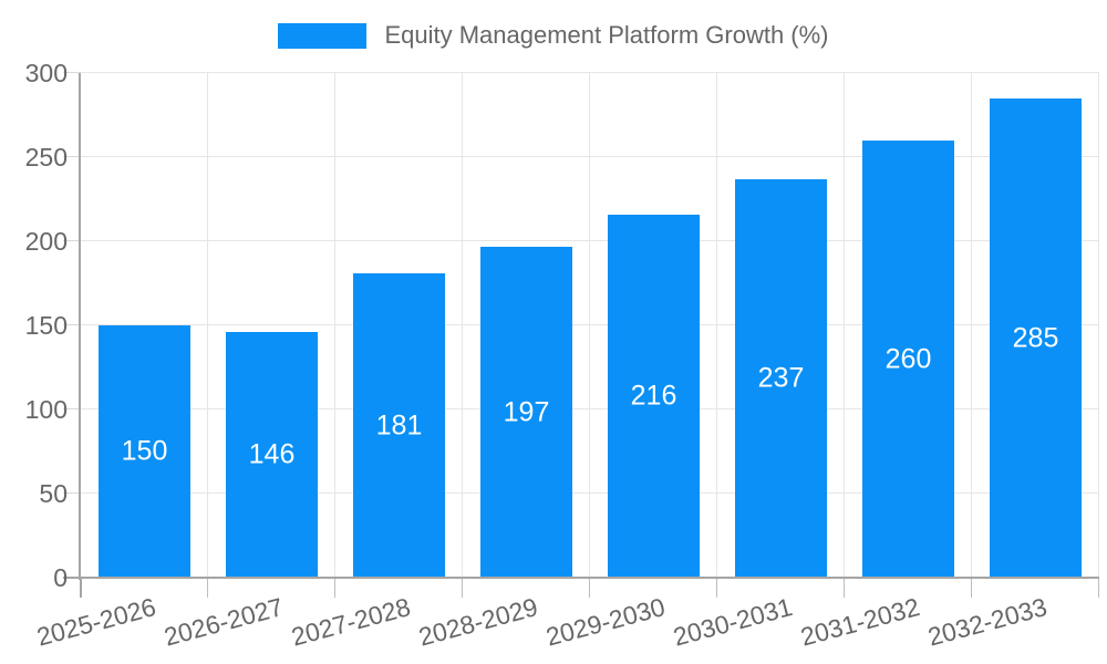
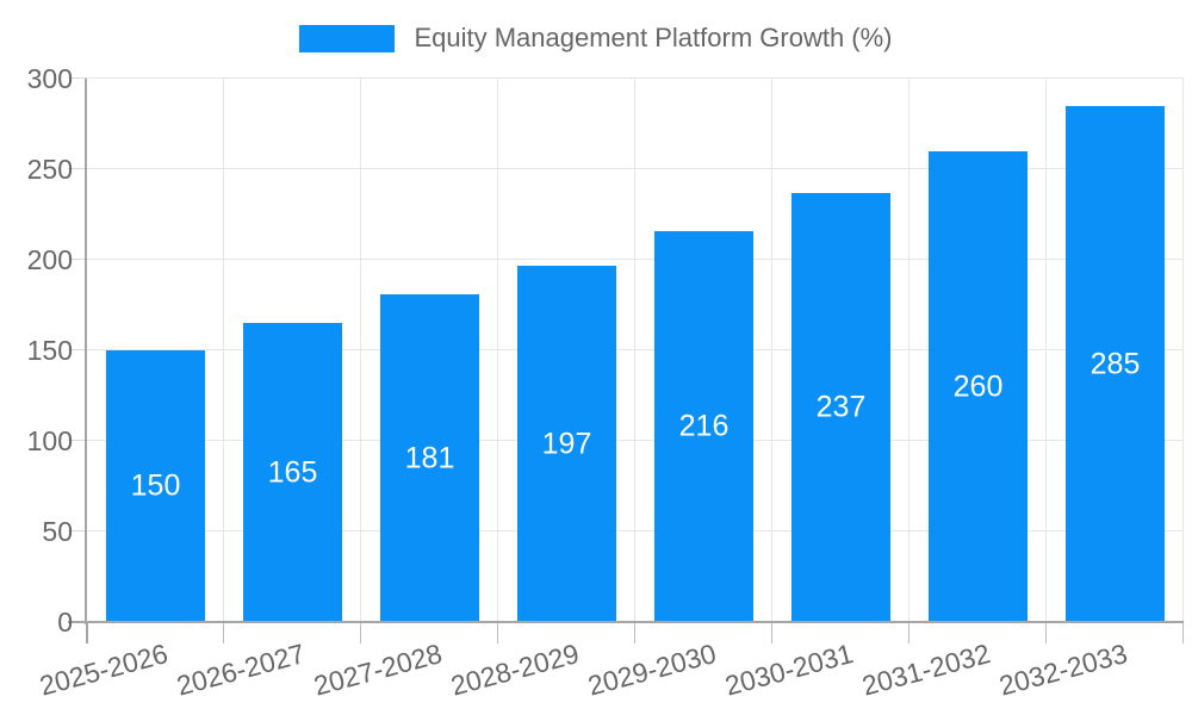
2026-2027: 146 -> 165
